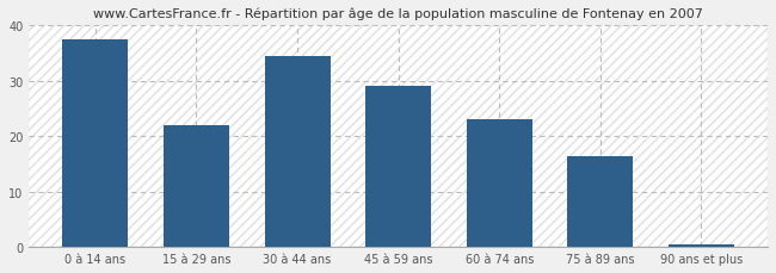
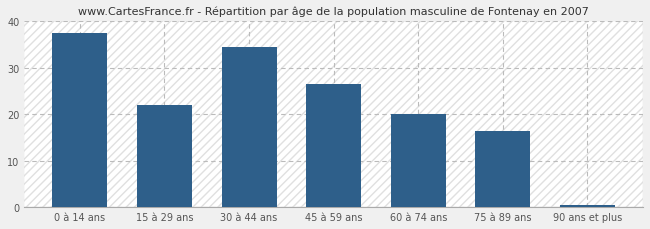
45 à 59 ans: 29.0 -> 26.5
60 à 74 ans: 23.0 -> 20.0
